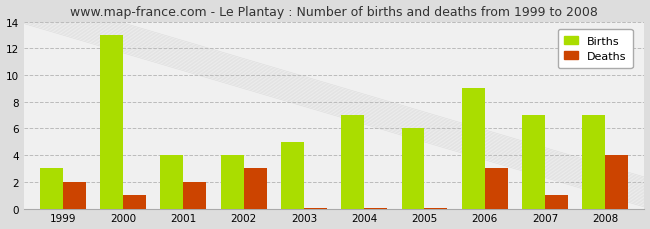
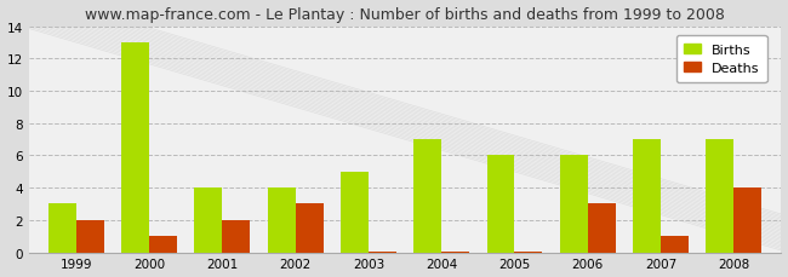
Births/2006: 9 -> 6
